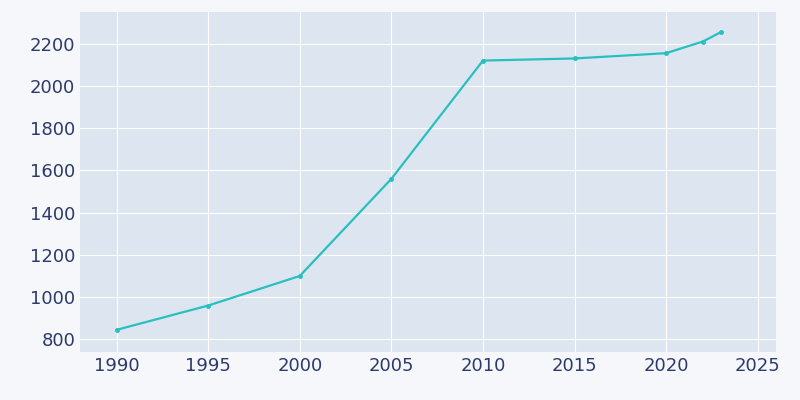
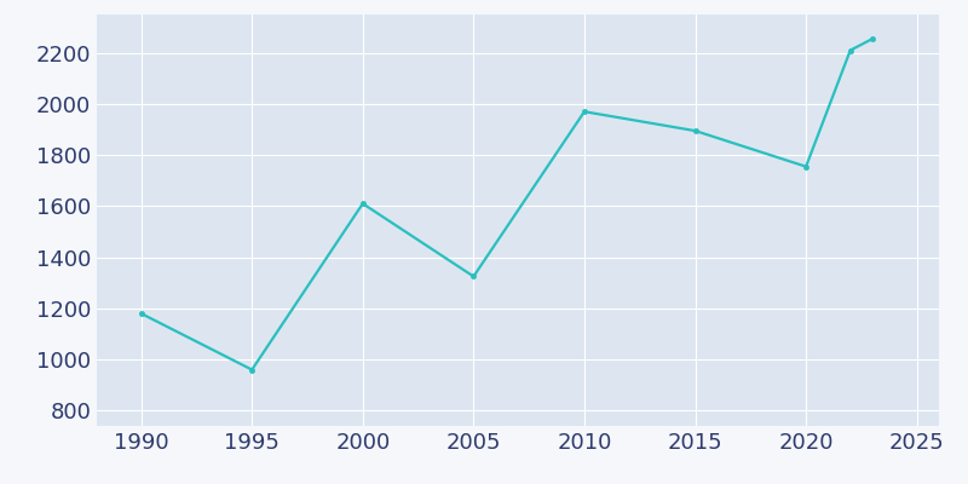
1990: 845 -> 1180
2000: 1100 -> 1610
2005: 1560 -> 1325
2010: 2120 -> 1970
2015: 2130 -> 1895
2020: 2155 -> 1755
